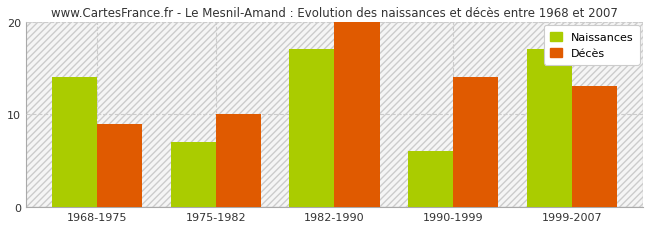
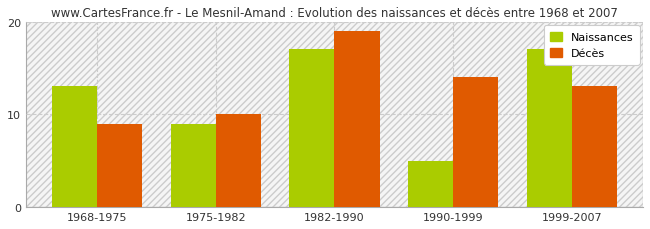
Naissances/1968-1975: 14 -> 13
Naissances/1975-1982: 7 -> 9
Décès/1982-1990: 20 -> 19
Naissances/1990-1999: 6 -> 5
